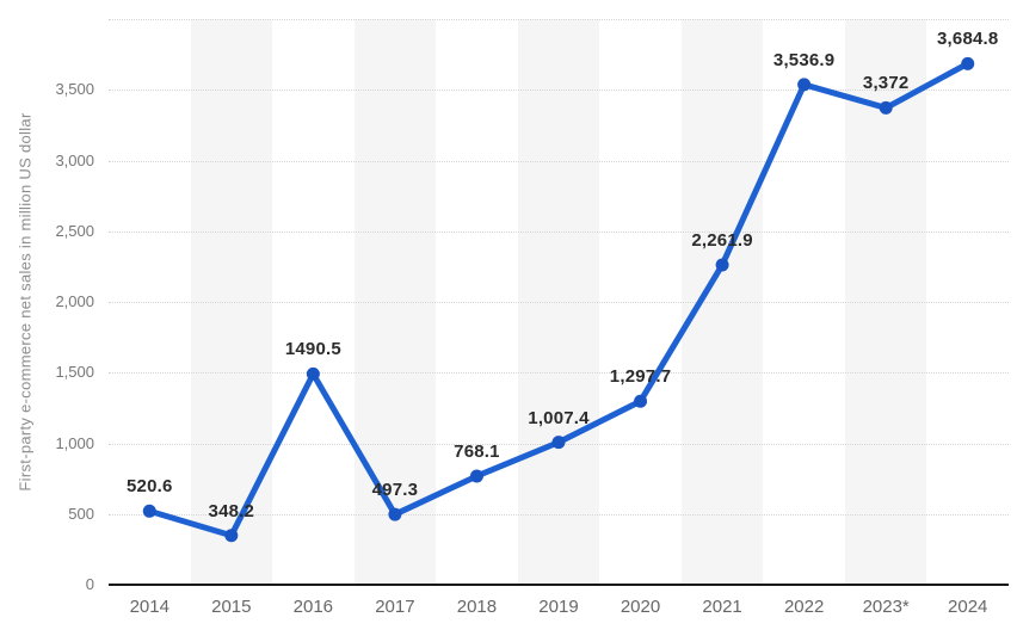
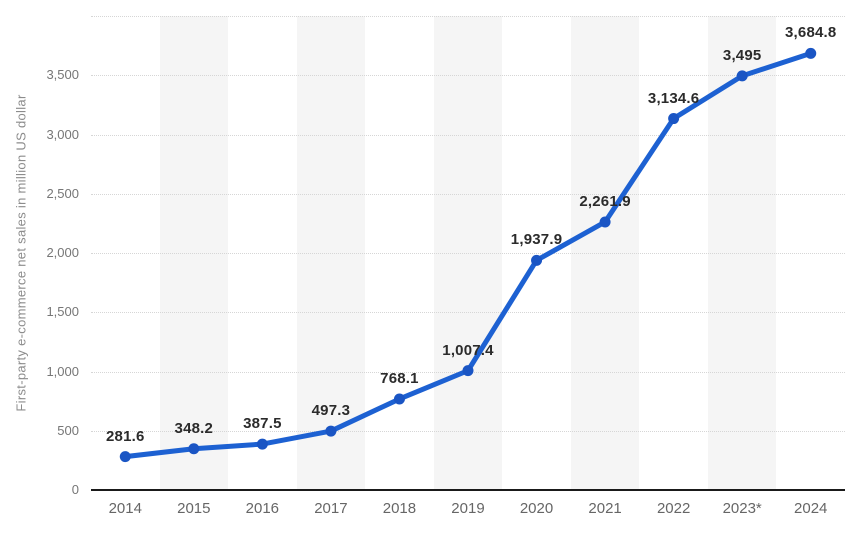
2014: 520.6 -> 281.6
2016: 1490.5 -> 387.5
2020: 1,297.7 -> 1,937.9
2022: 3,536.9 -> 3,134.6
2023*: 3,372 -> 3,495
